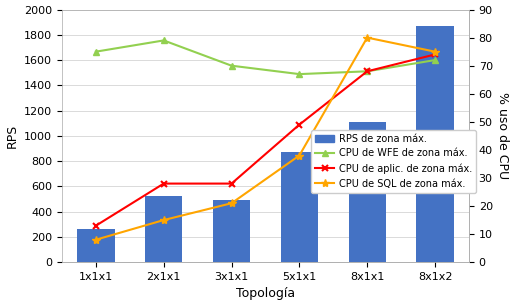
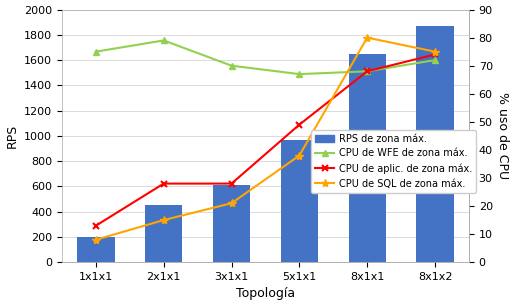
RPS de zona máx./1x1x1: 260 -> 200
RPS de zona máx./2x1x1: 520 -> 450
RPS de zona máx./3x1x1: 490 -> 610
RPS de zona máx./5x1x1: 870 -> 970
RPS de zona máx./8x1x1: 1110 -> 1650
